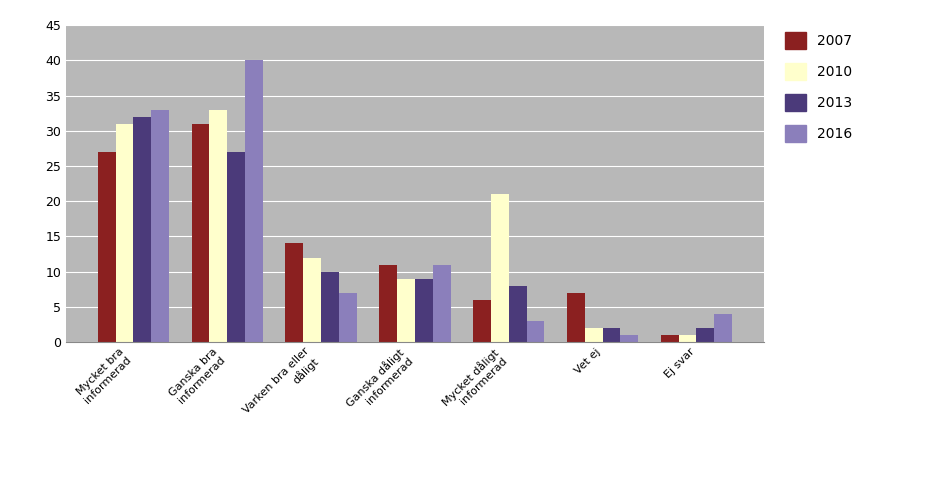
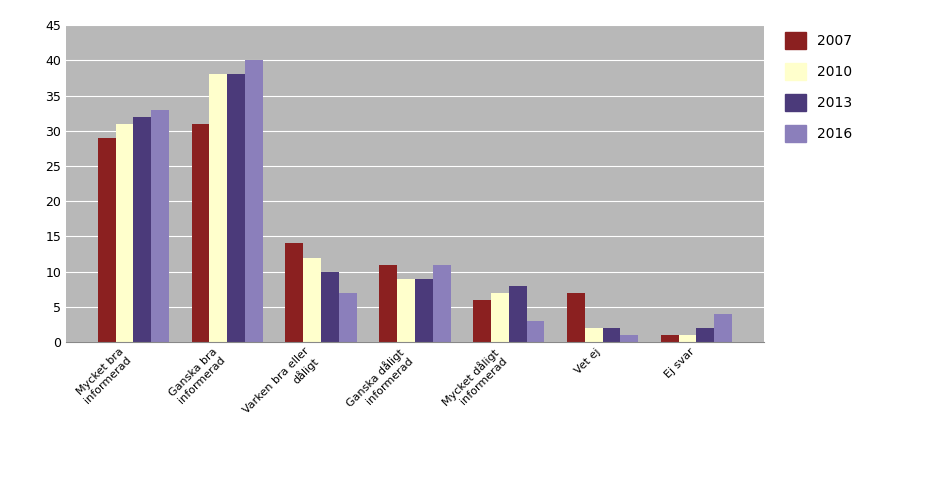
2007/Mycket bra informerad: 27 -> 29
2010/Ganska bra informerad: 33 -> 38
2013/Ganska bra informerad: 27 -> 38
2010/Mycket dåligt informerad: 21 -> 7
